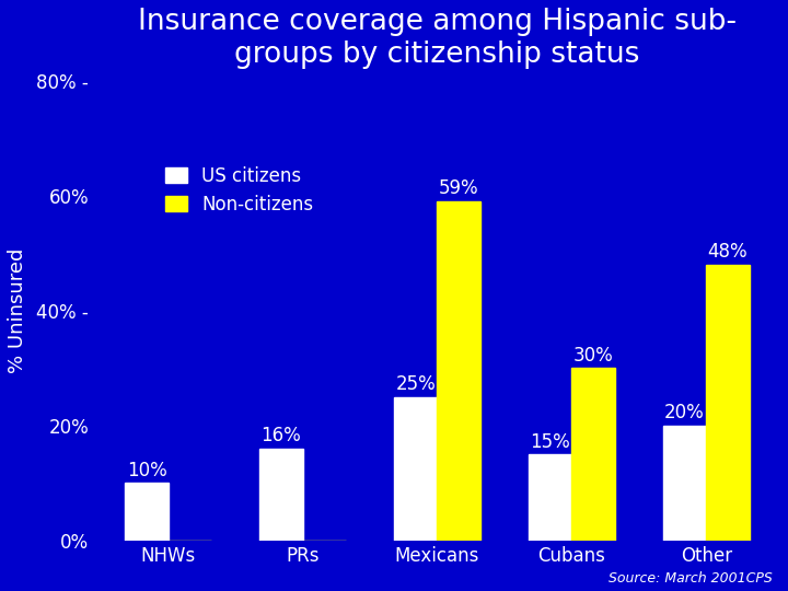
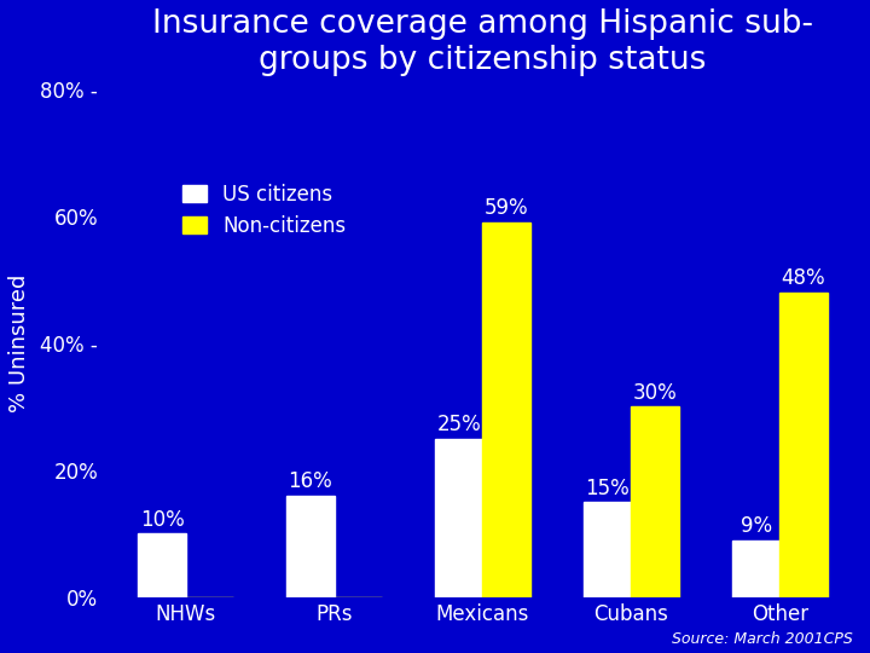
US citizens/Other: 20% -> 9%
